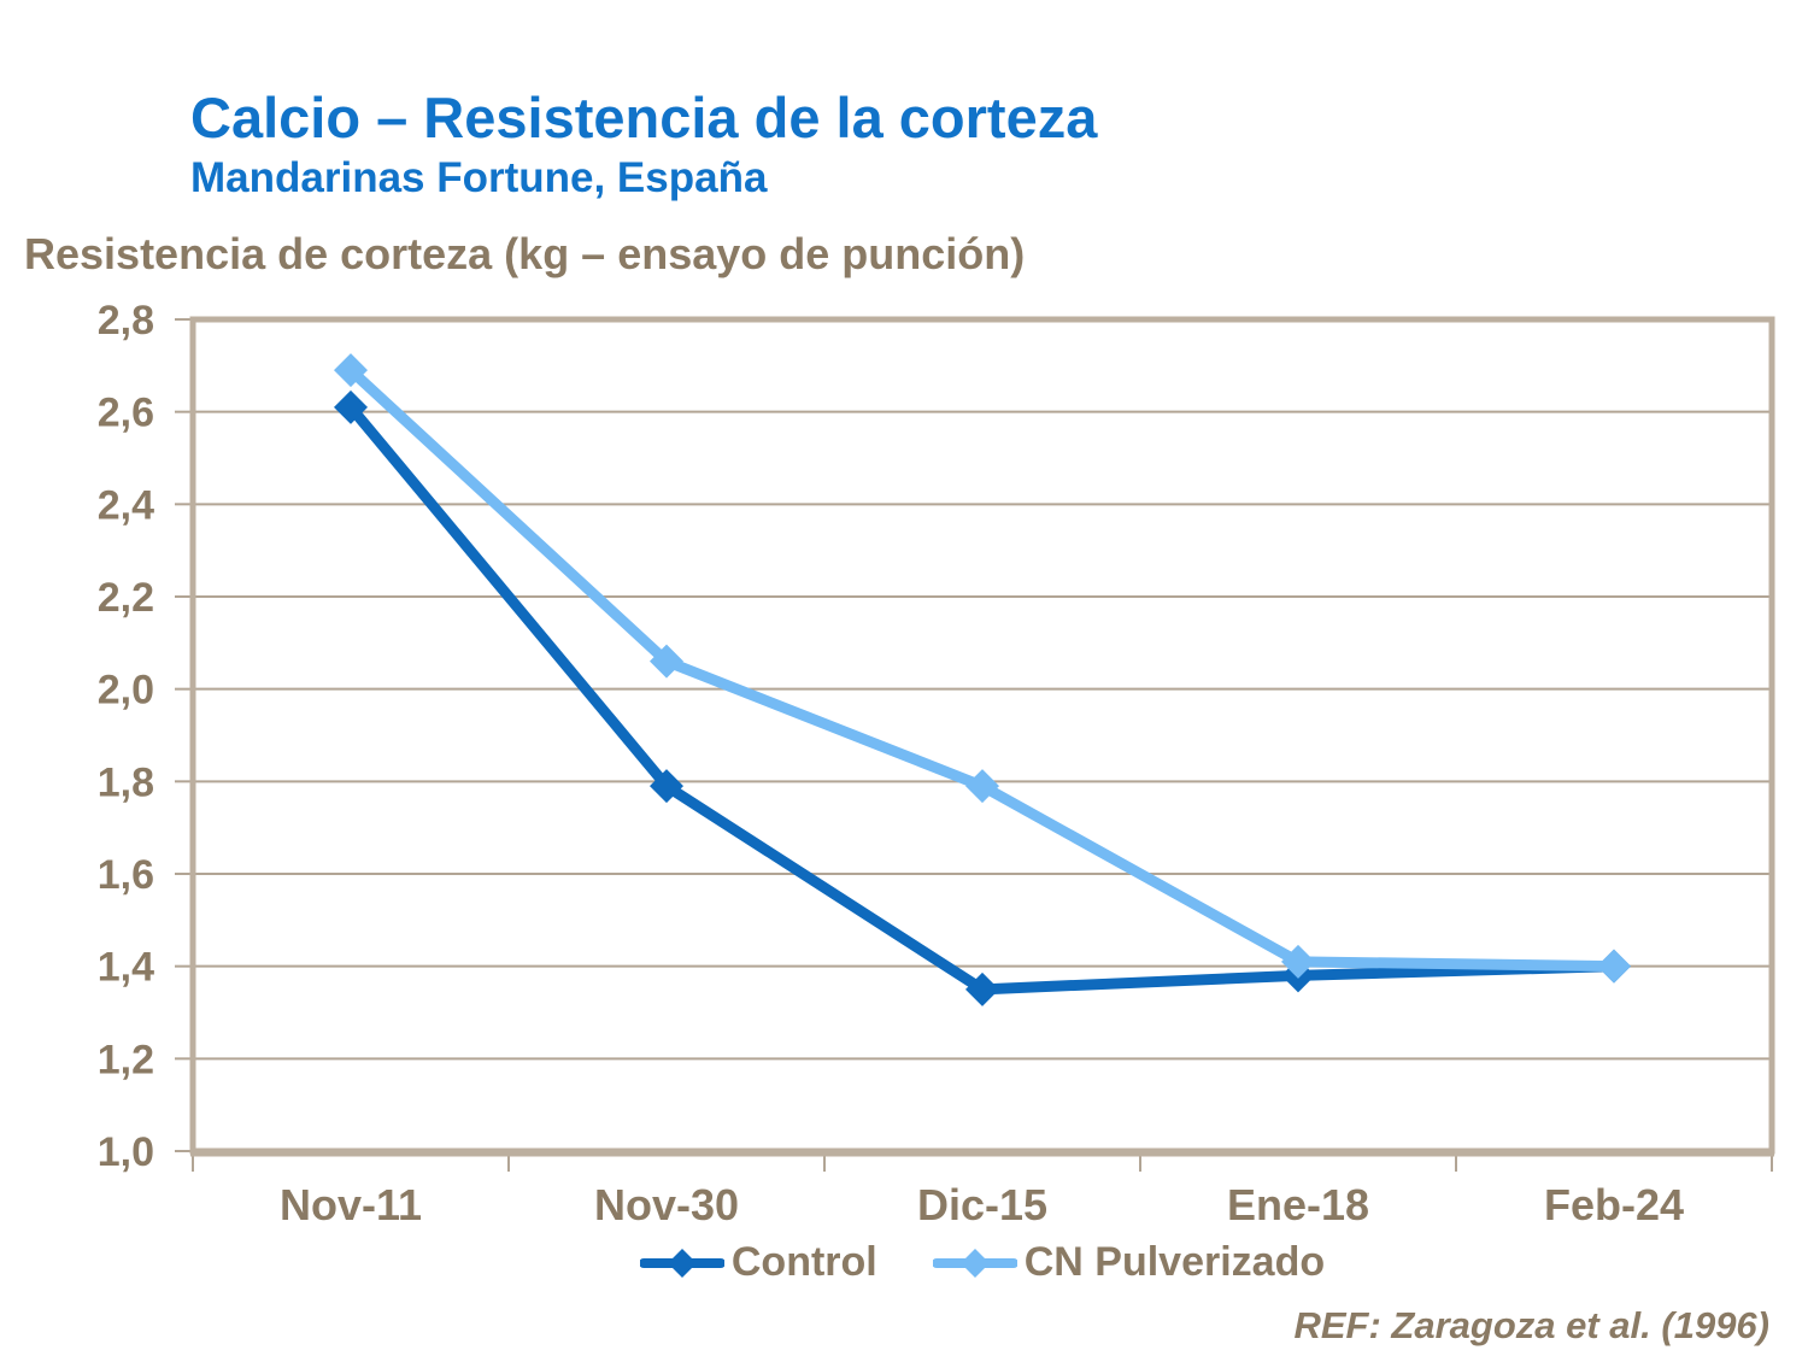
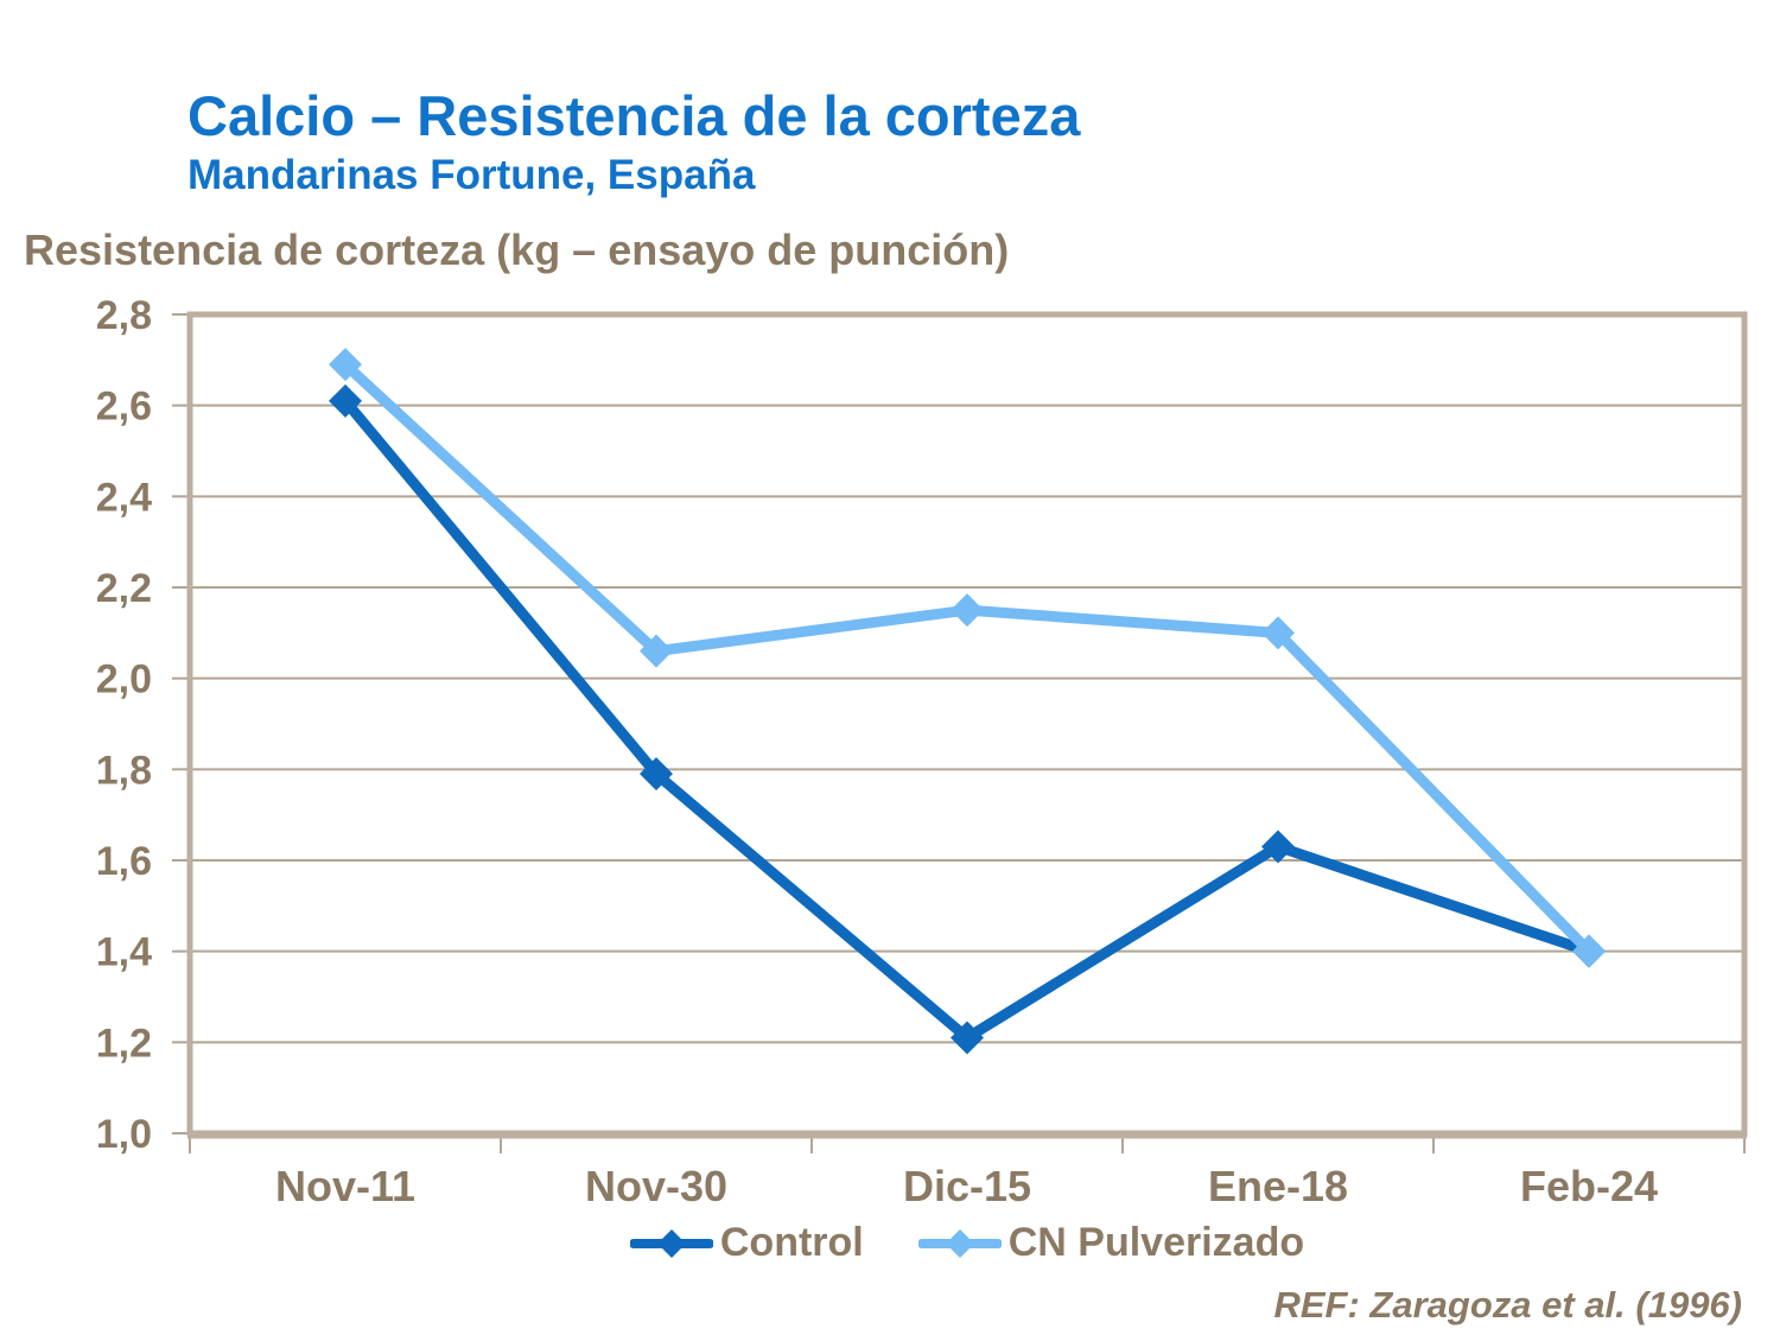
Control/Dic-15: 1,35 -> 1,21
CN Pulverizado/Dic-15: 1,79 -> 2,15
Control/Ene-18: 1,38 -> 1,63
CN Pulverizado/Ene-18: 1,41 -> 2,10
